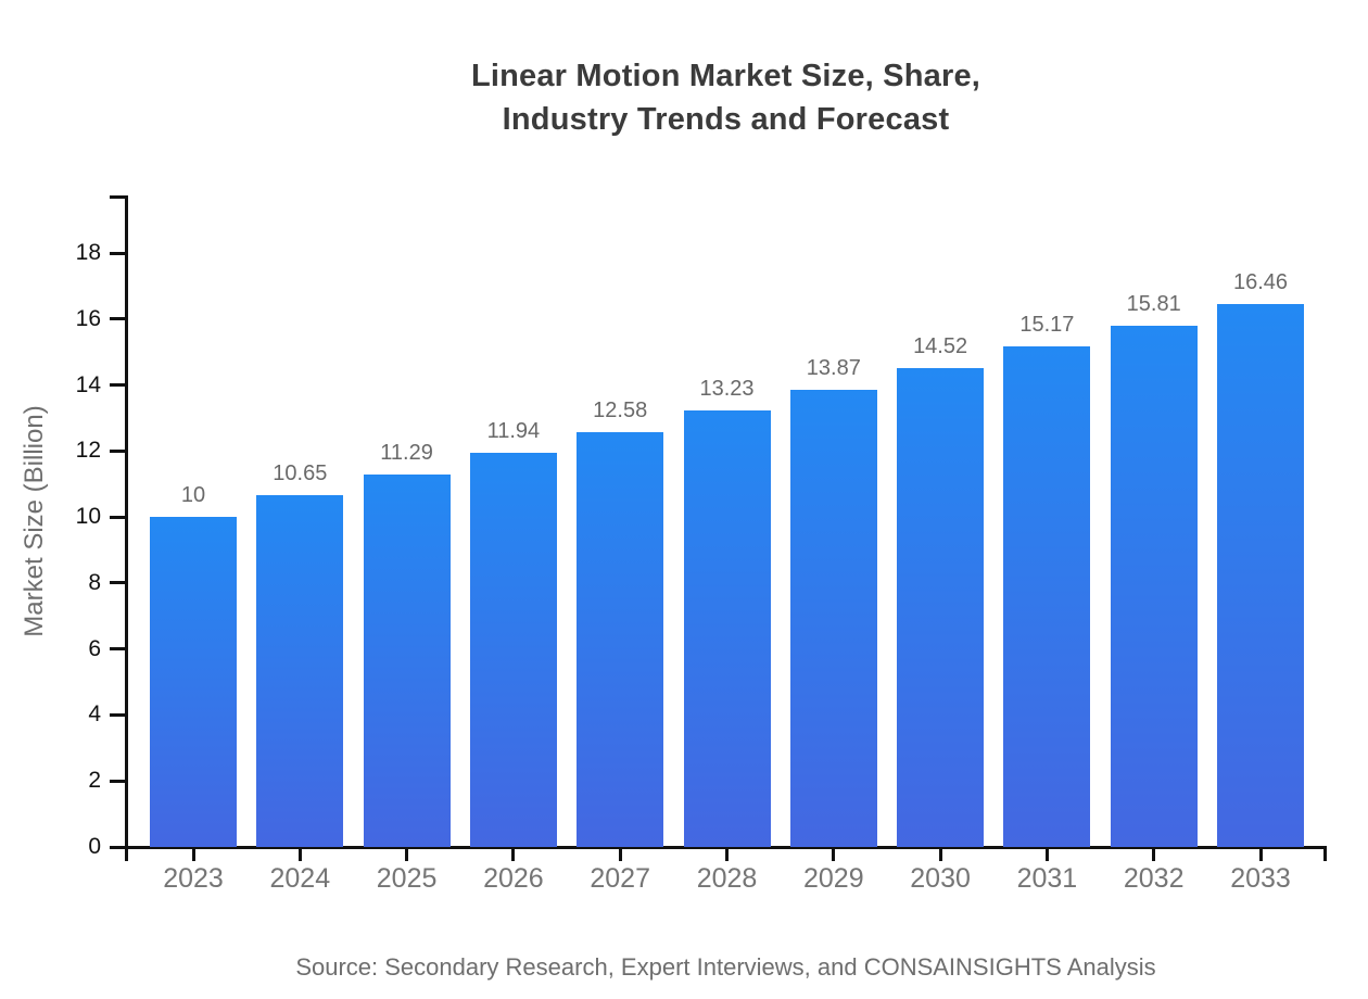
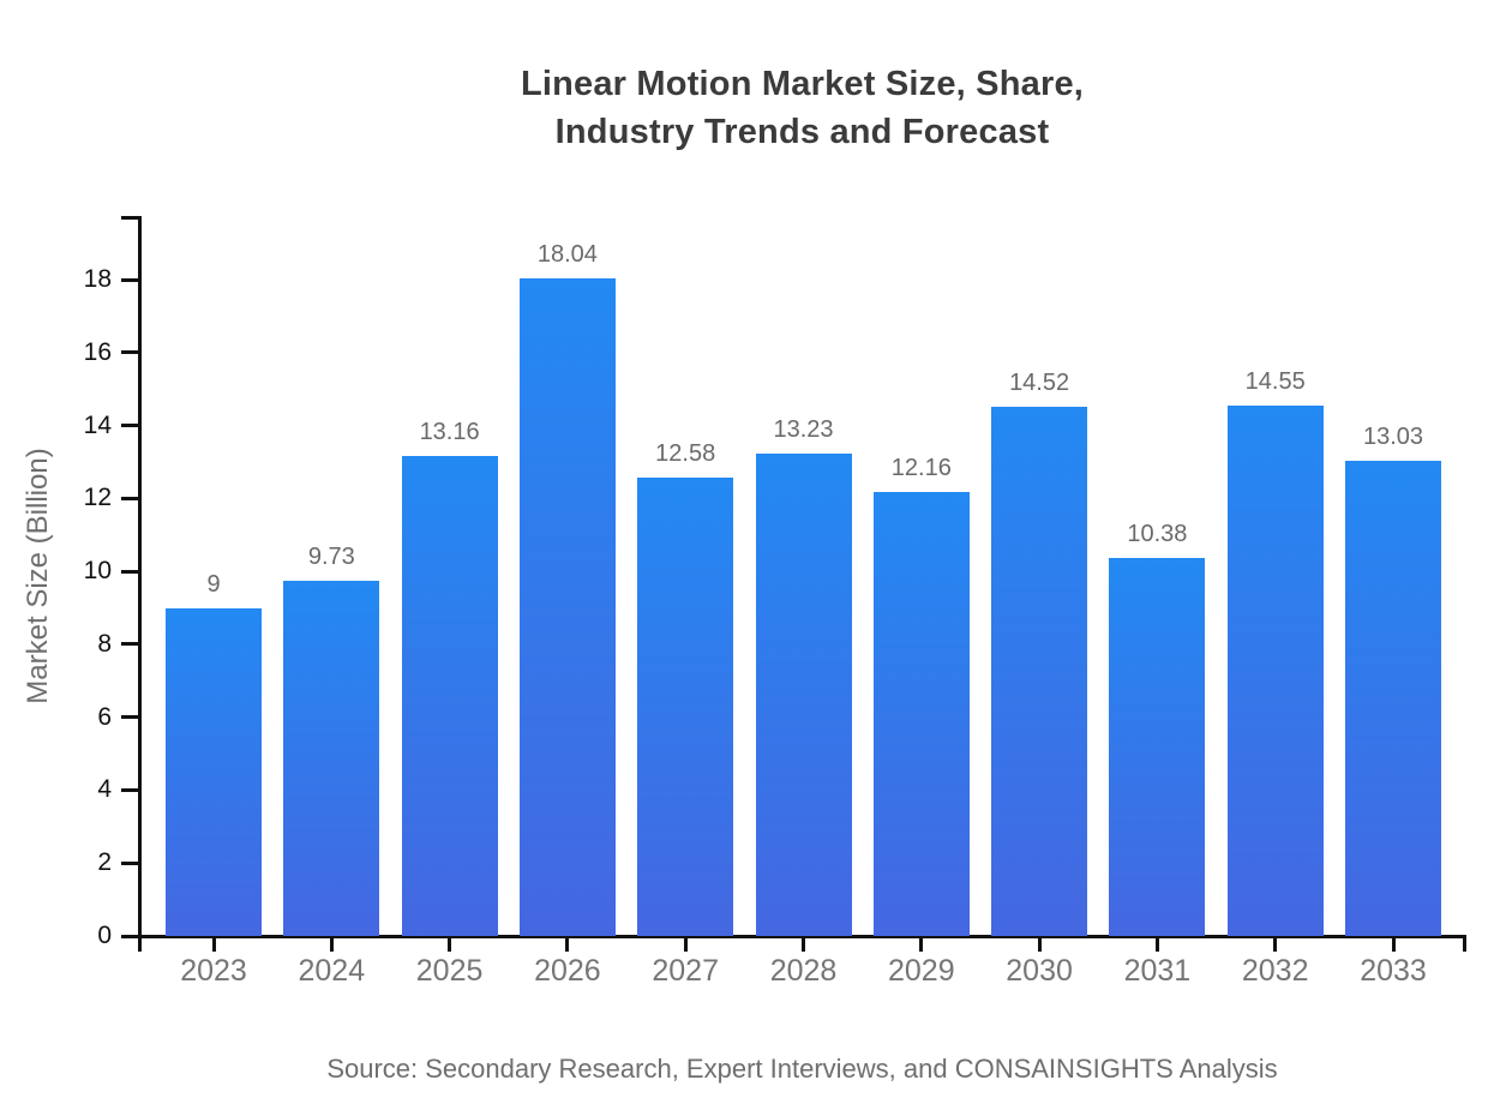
2023: 10 -> 9
2024: 10.65 -> 9.73
2025: 11.29 -> 13.16
2026: 11.94 -> 18.04
2029: 13.87 -> 12.16
2031: 15.17 -> 10.38
2032: 15.81 -> 14.55
2033: 16.46 -> 13.03
